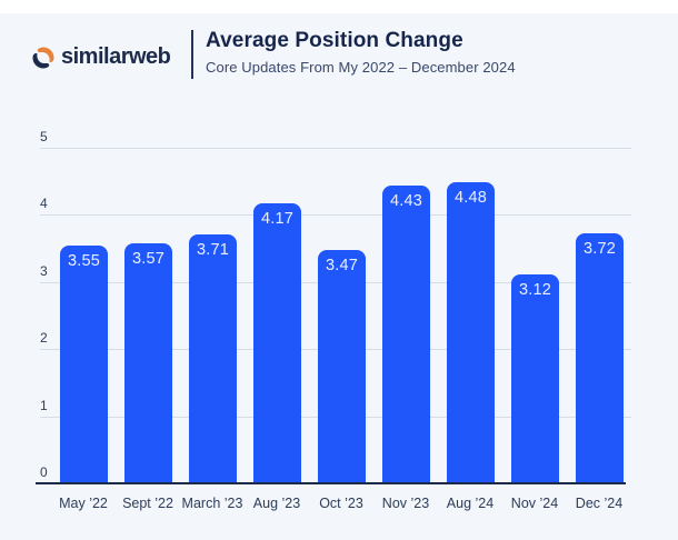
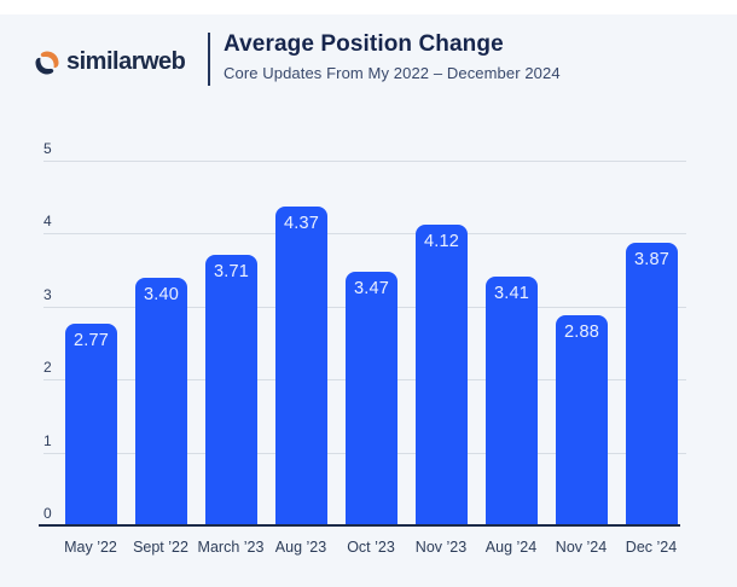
May ’22: 3.55 -> 2.77
Sept ’22: 3.57 -> 3.40
Aug ’23: 4.17 -> 4.37
Nov ’23: 4.43 -> 4.12
Aug ’24: 4.48 -> 3.41
Nov ’24: 3.12 -> 2.88
Dec ’24: 3.72 -> 3.87
